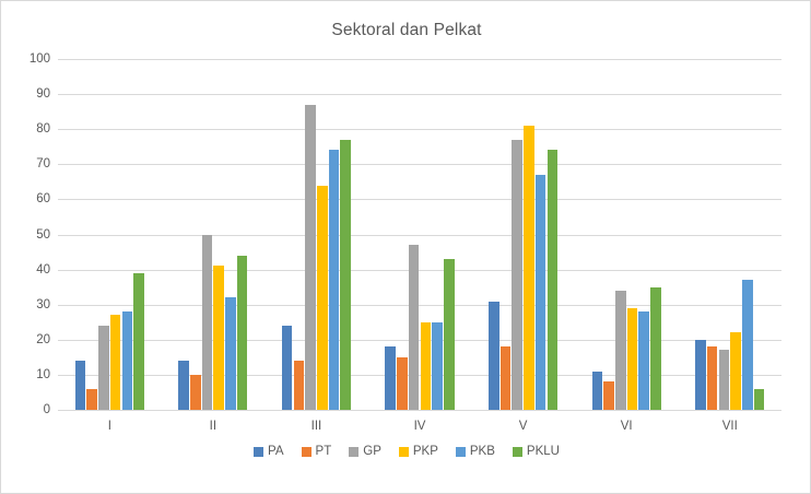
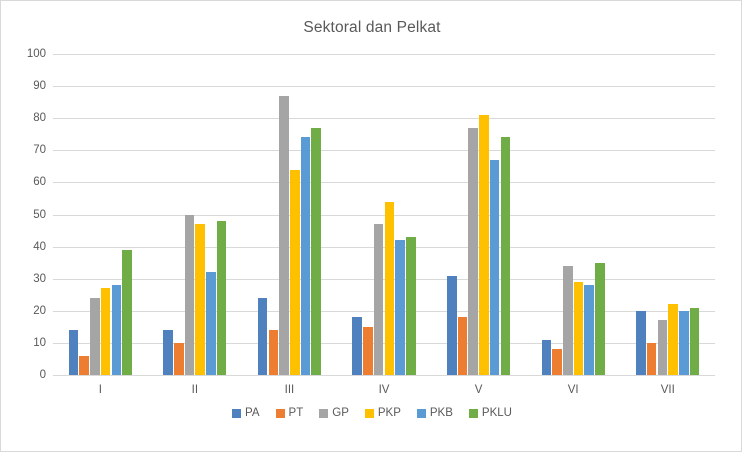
PKP/II: 41 -> 47
PKLU/II: 44 -> 48
PKP/IV: 25 -> 54
PKB/IV: 25 -> 42
PT/VII: 18 -> 10
PKB/VII: 37 -> 20
PKLU/VII: 6 -> 21
